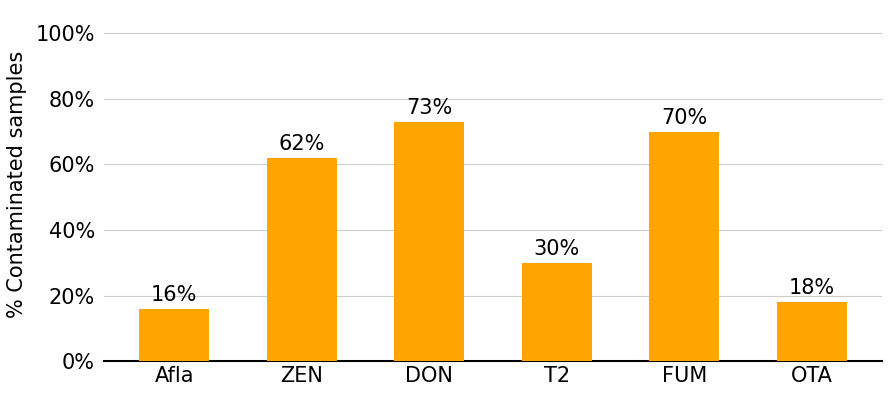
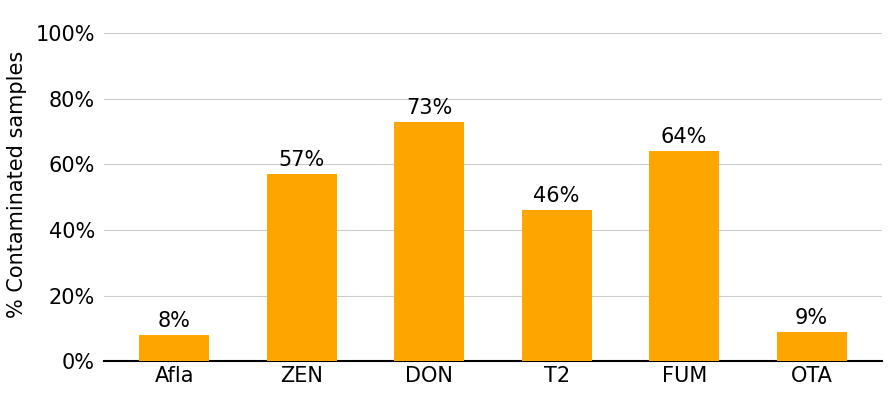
Afla: 16% -> 8%
ZEN: 62% -> 57%
T2: 30% -> 46%
FUM: 70% -> 64%
OTA: 18% -> 9%
